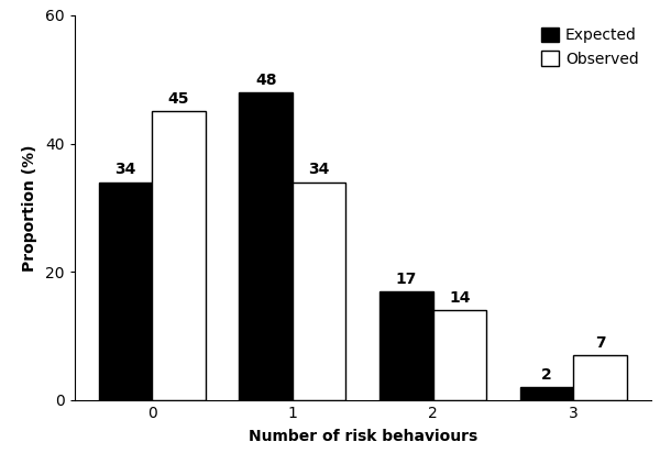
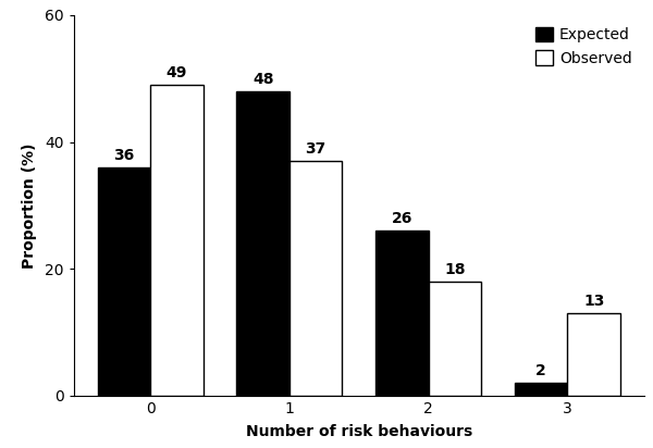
Expected/0: 34 -> 36
Observed/0: 45 -> 49
Observed/1: 34 -> 37
Expected/2: 17 -> 26
Observed/2: 14 -> 18
Observed/3: 7 -> 13
